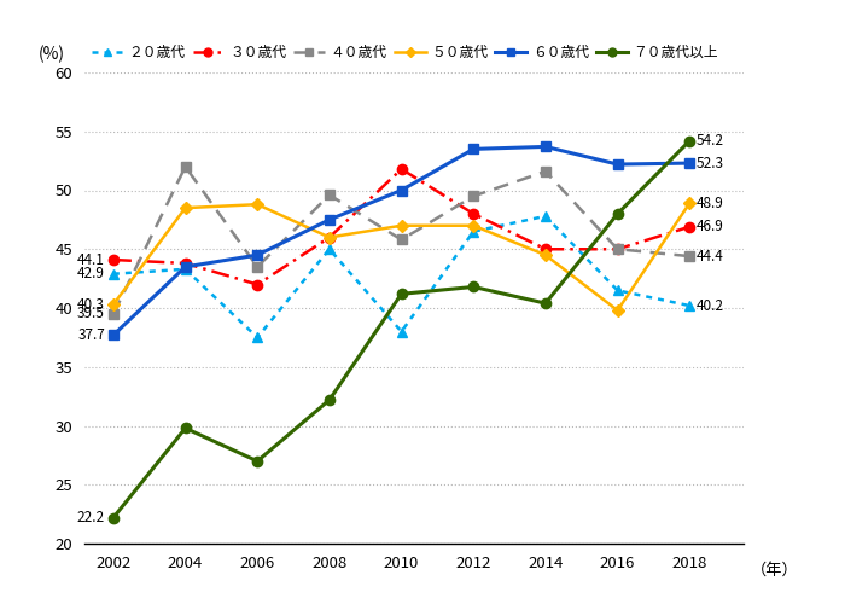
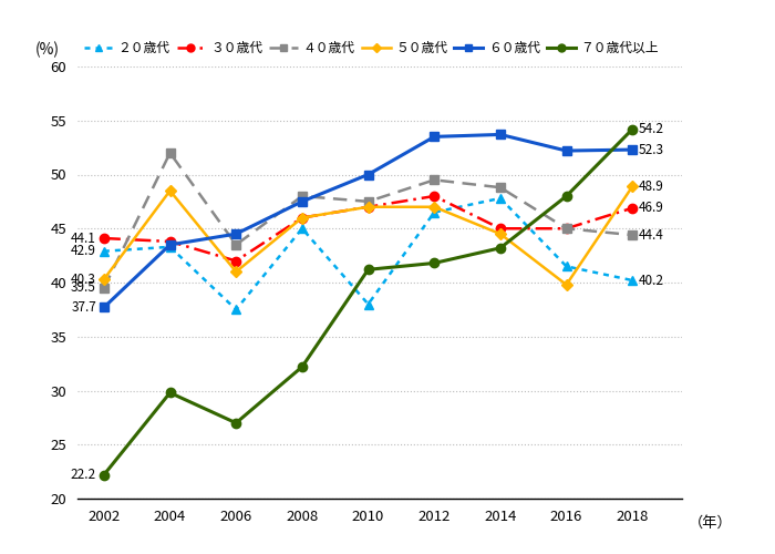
５０歳代/2006: 48.8 -> 41.0
４０歳代/2008: 49.6 -> 48.0
３０歳代/2010: 51.8 -> 47.0
４０歳代/2010: 45.8 -> 47.5
４０歳代/2014: 51.6 -> 48.8
７０歳代以上/2014: 40.4 -> 43.2
